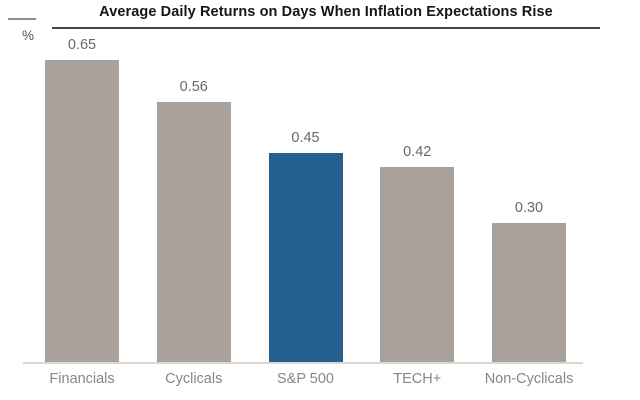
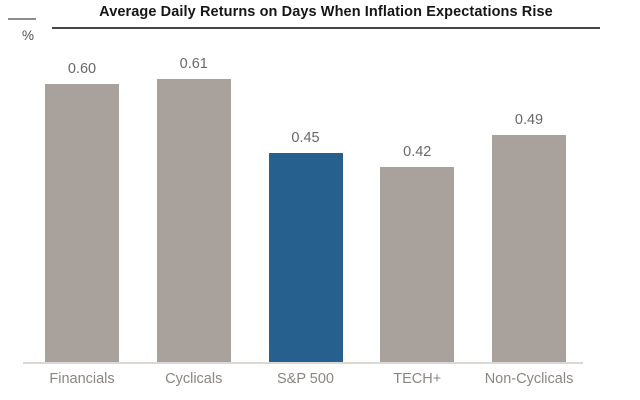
Financials: 0.65 -> 0.60
Cyclicals: 0.56 -> 0.61
Non-Cyclicals: 0.30 -> 0.49
